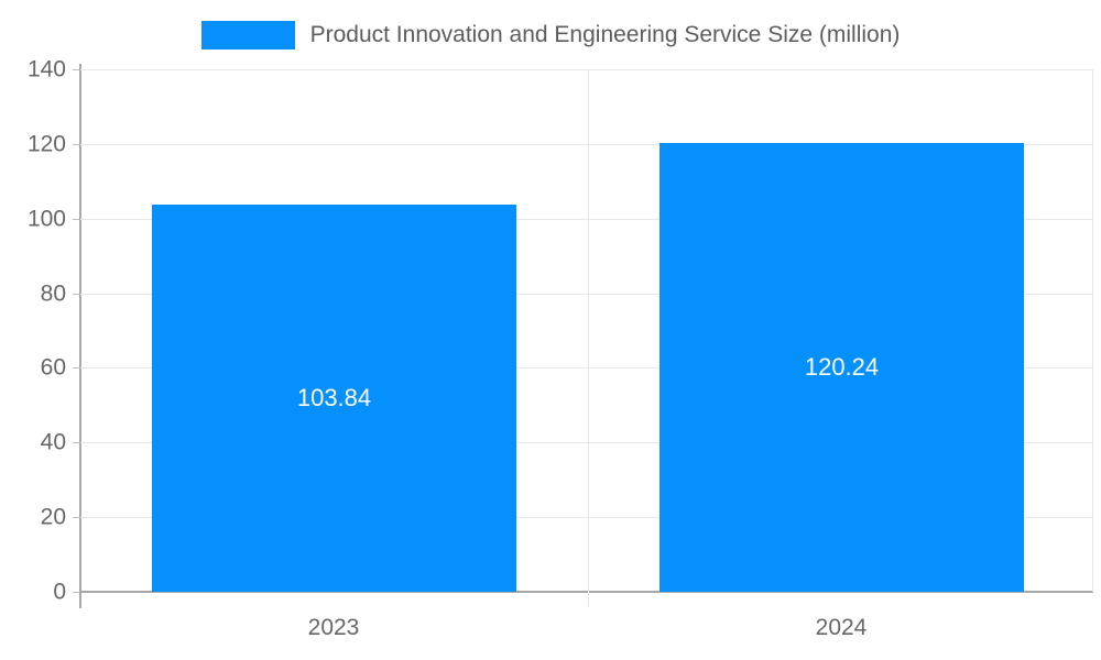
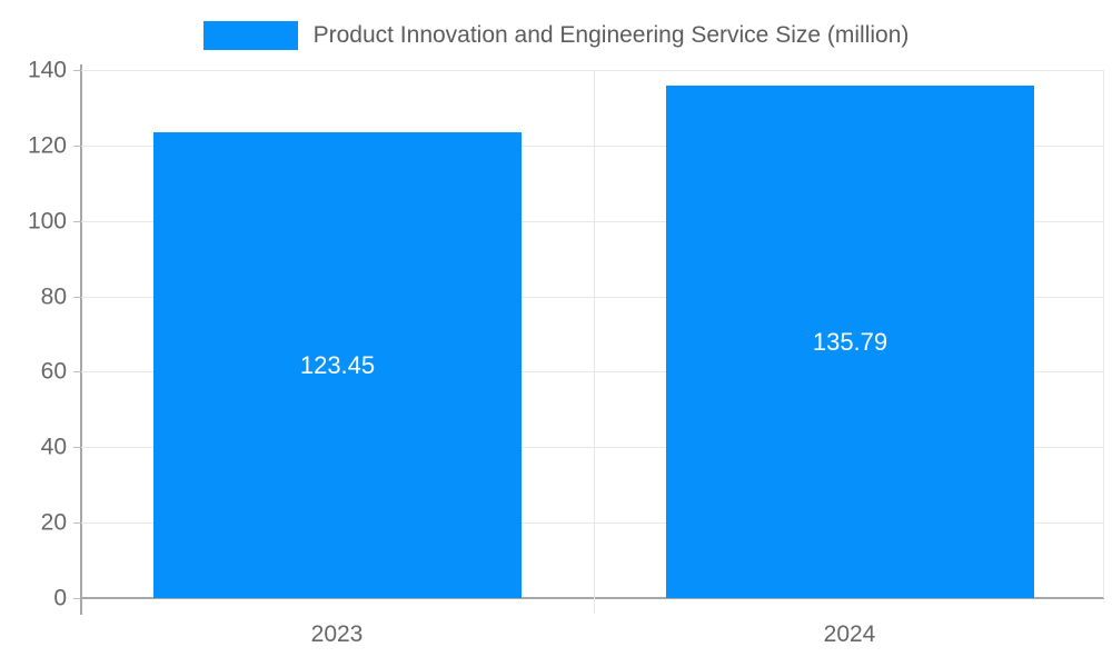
2023: 103.84 -> 123.45
2024: 120.24 -> 135.79
